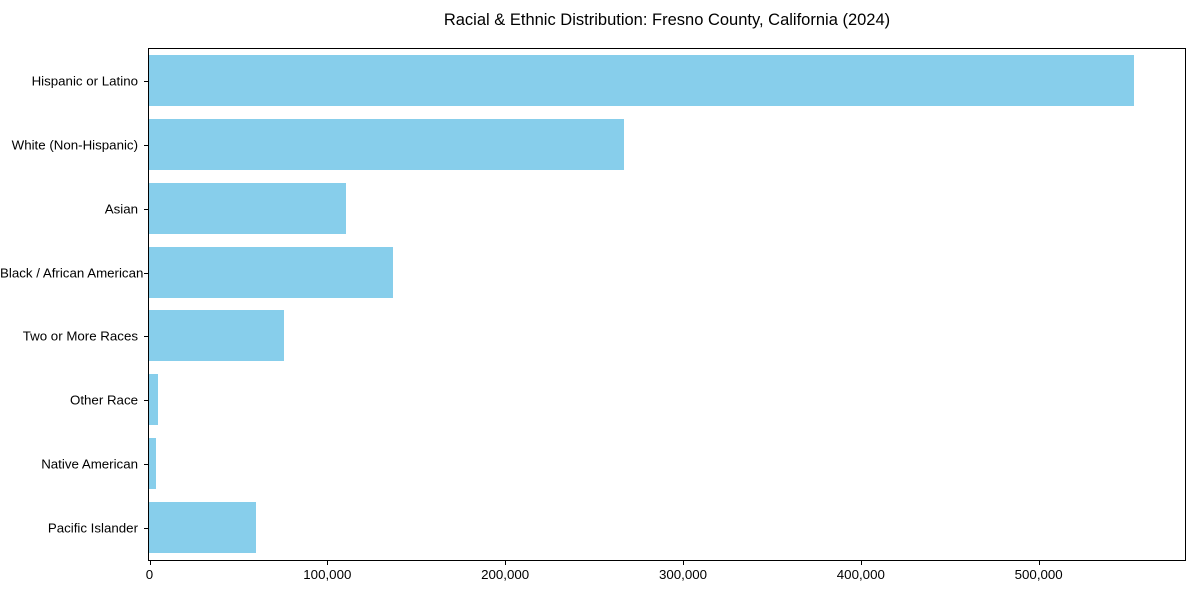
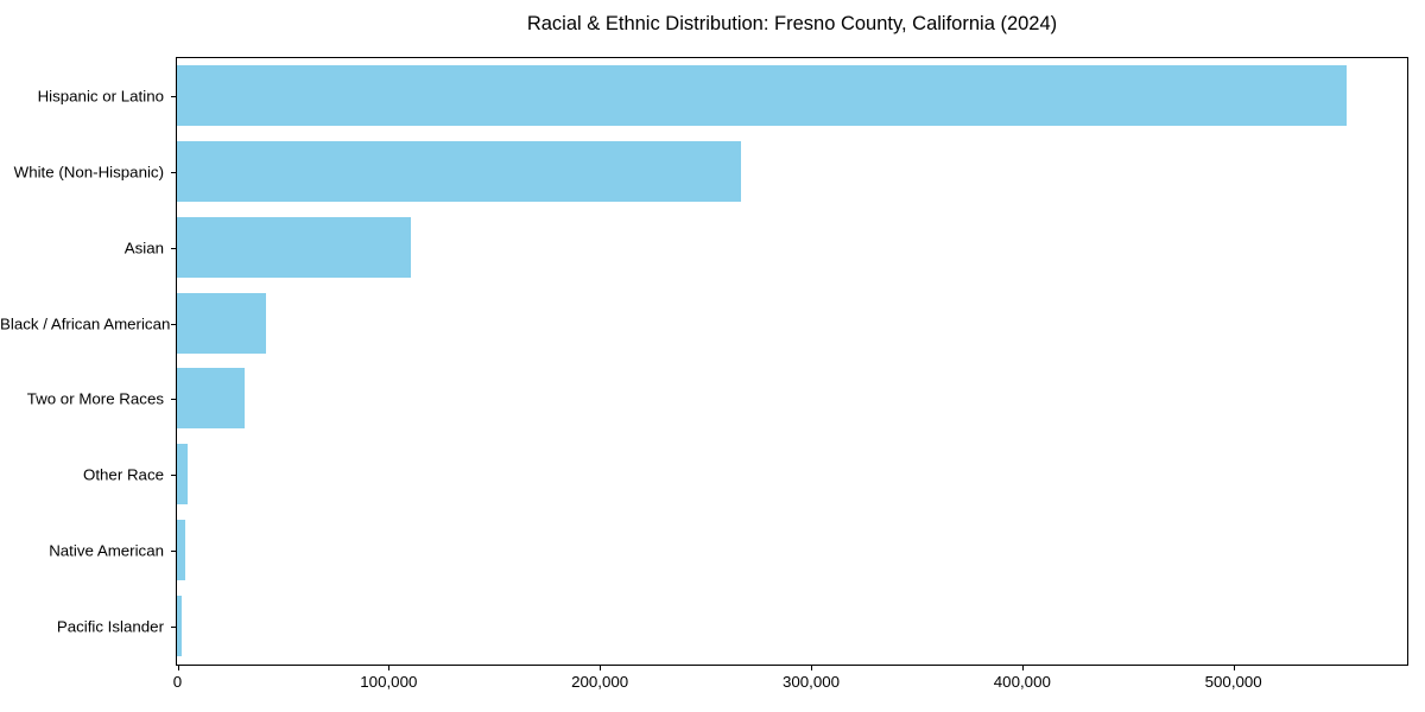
Black / African American: 137000 -> 42000
Two or More Races: 76000 -> 32000
Pacific Islander: 60000 -> 2000
